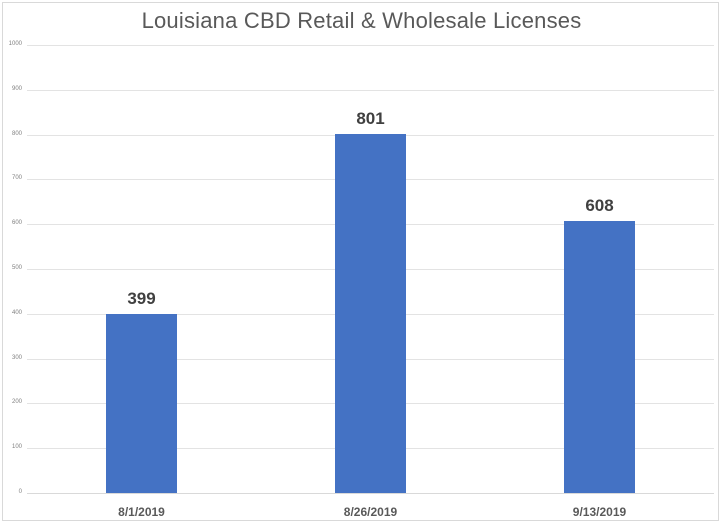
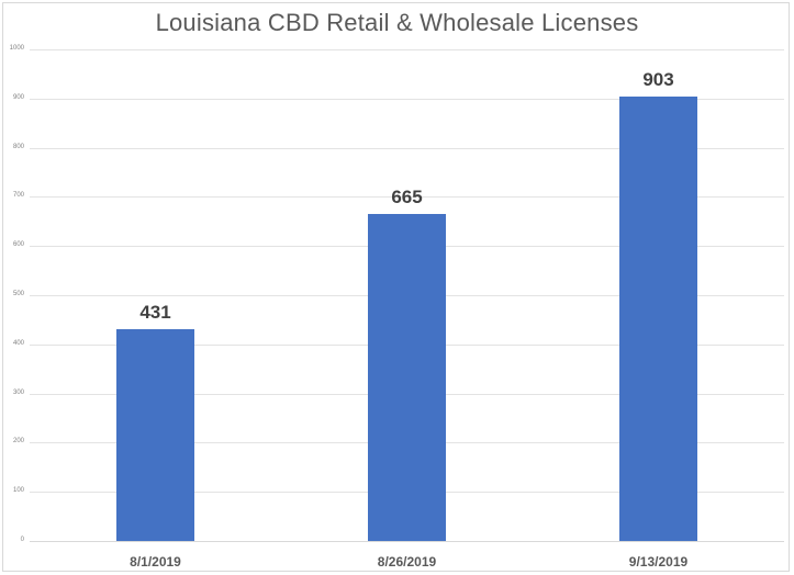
8/1/2019: 399 -> 431
8/26/2019: 801 -> 665
9/13/2019: 608 -> 903
